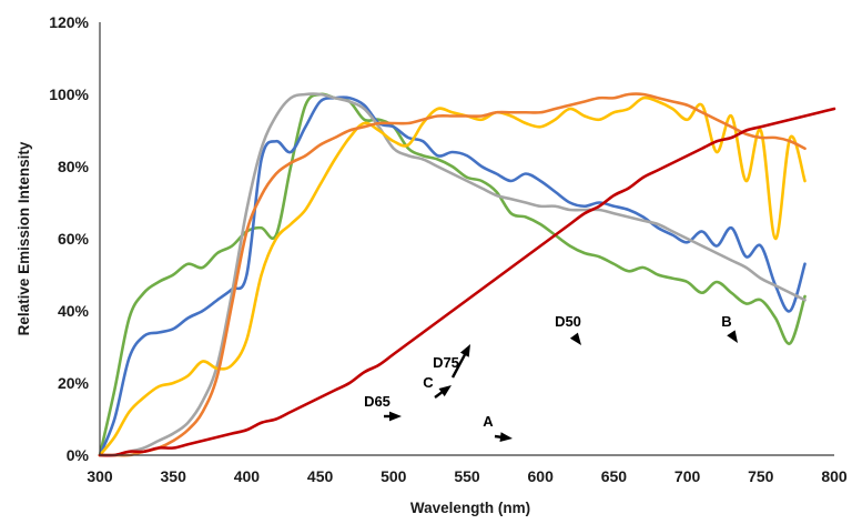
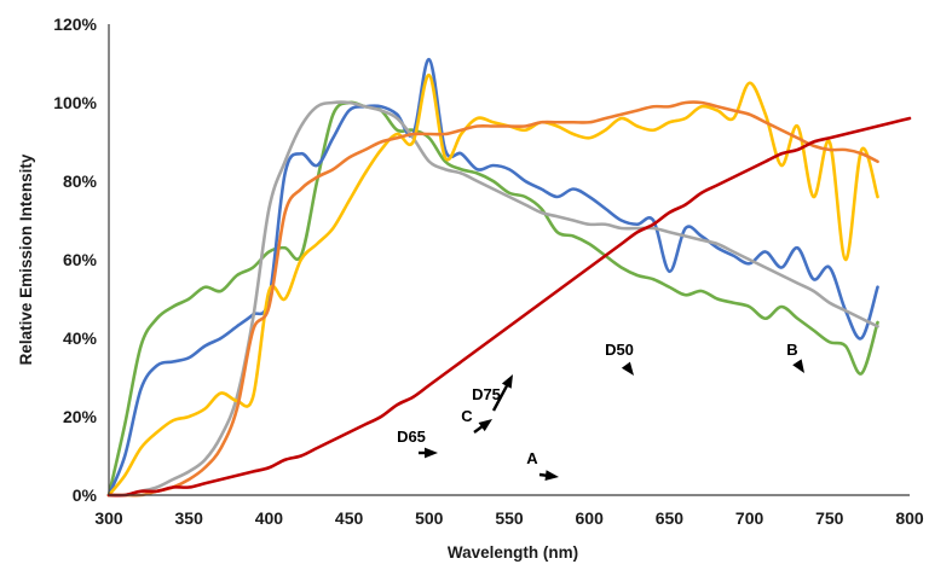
C/400: 68% -> 73%
D50/400: 32% -> 52%
B/400: 62% -> 48%
D65/500: 91% -> 111%
D50/500: 87% -> 107%
D65/650: 69% -> 57%
D50/700: 93% -> 105%
D75/750: 43% -> 39%
